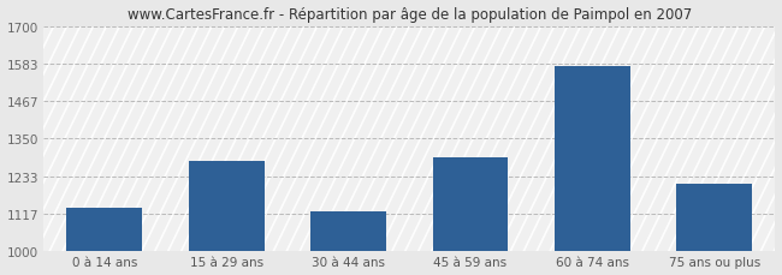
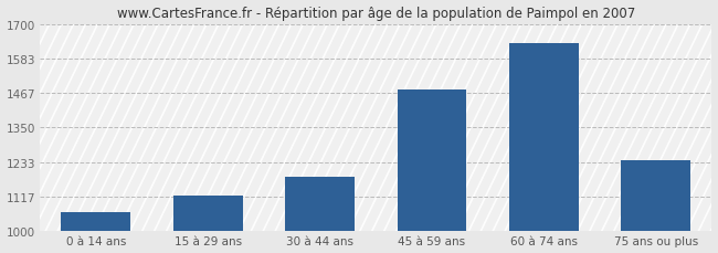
0 à 14 ans: 1135 -> 1065
15 à 29 ans: 1280 -> 1120
30 à 44 ans: 1125 -> 1183
45 à 59 ans: 1290 -> 1480
60 à 74 ans: 1575 -> 1634
75 ans ou plus: 1210 -> 1240
